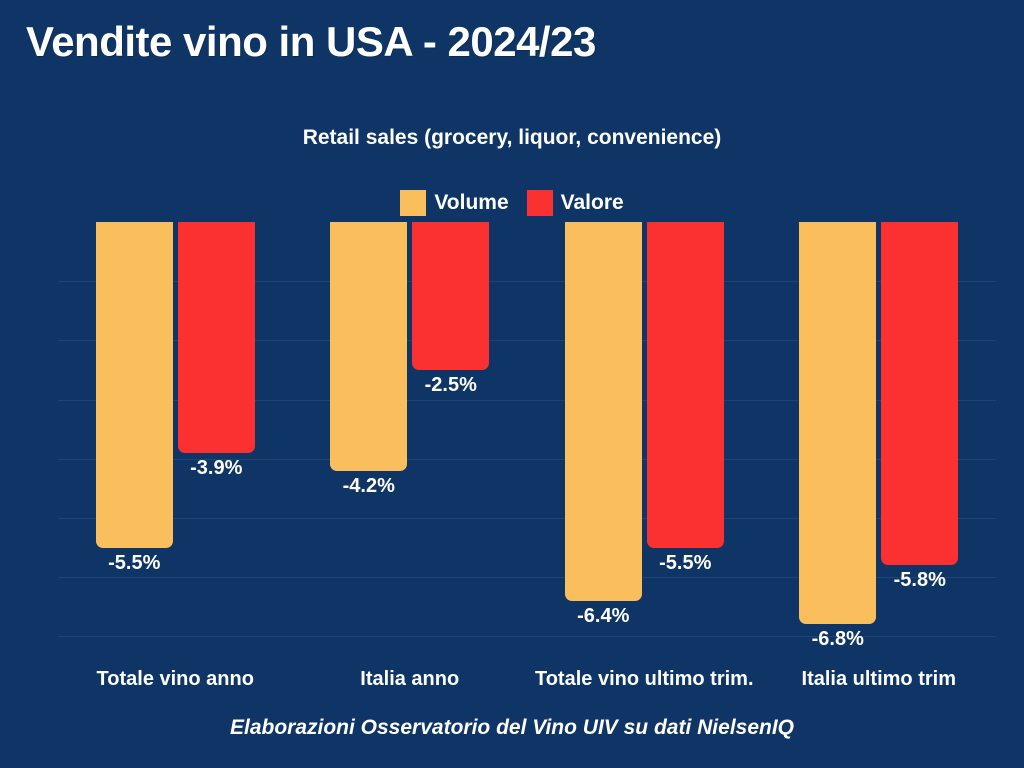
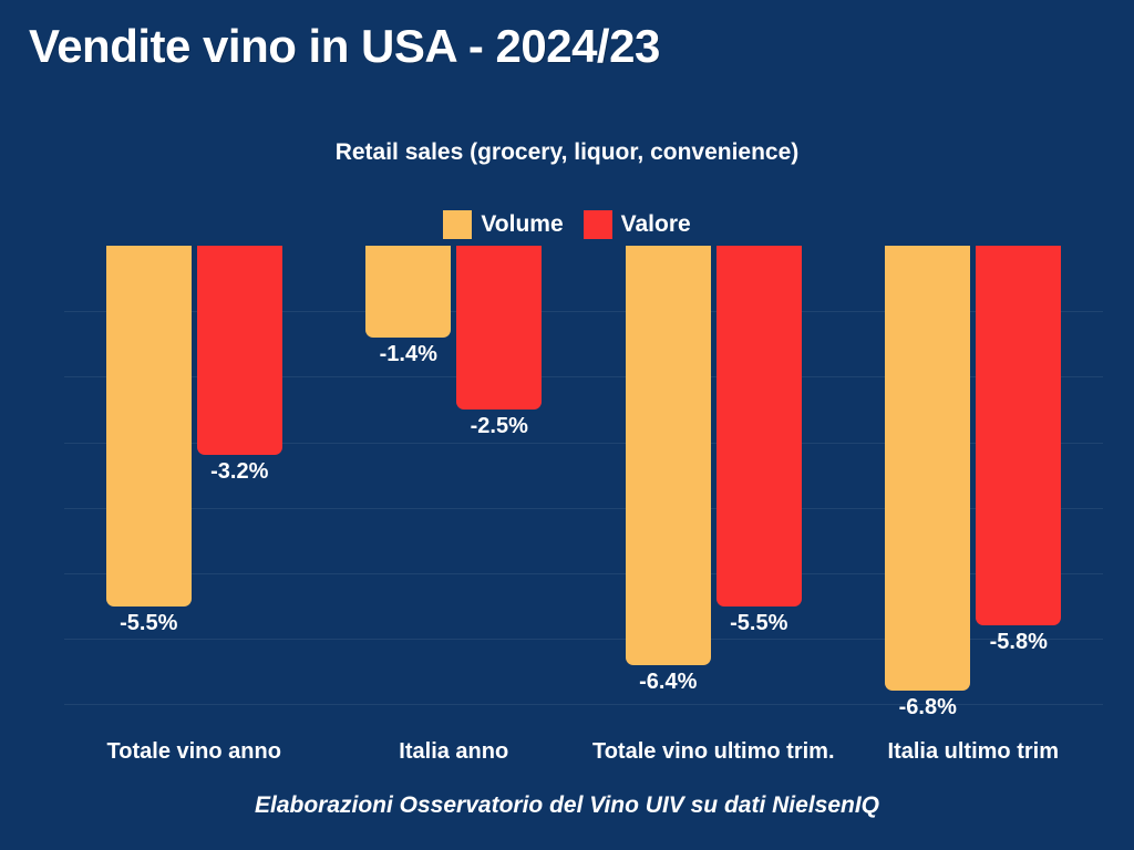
Valore/Totale vino anno: -3.9% -> -3.2%
Volume/Italia anno: -4.2% -> -1.4%
